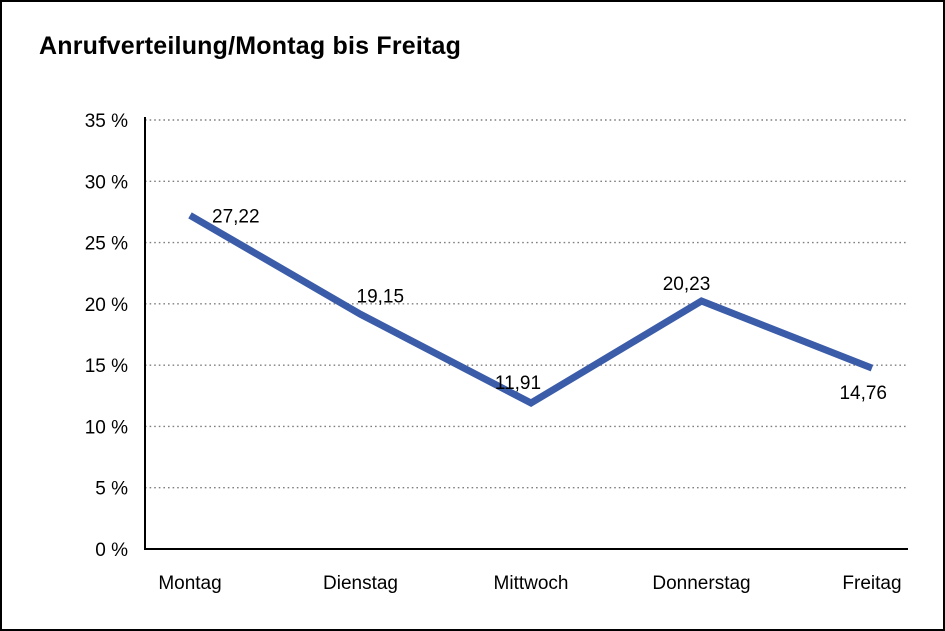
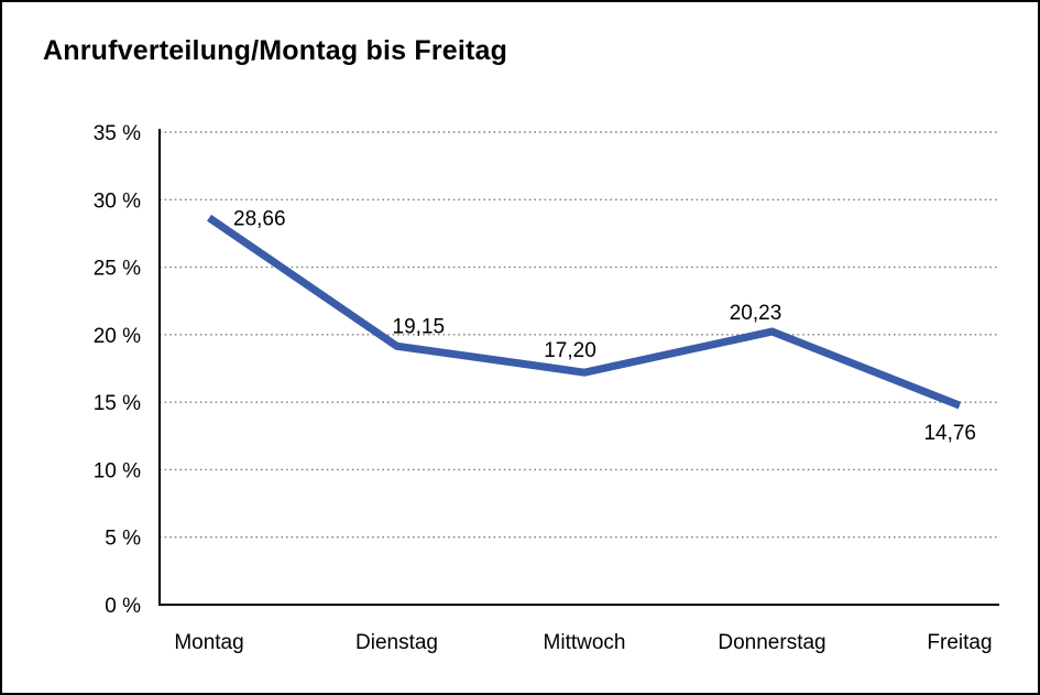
Montag: 27,22 -> 28,66
Mittwoch: 11,91 -> 17,20
